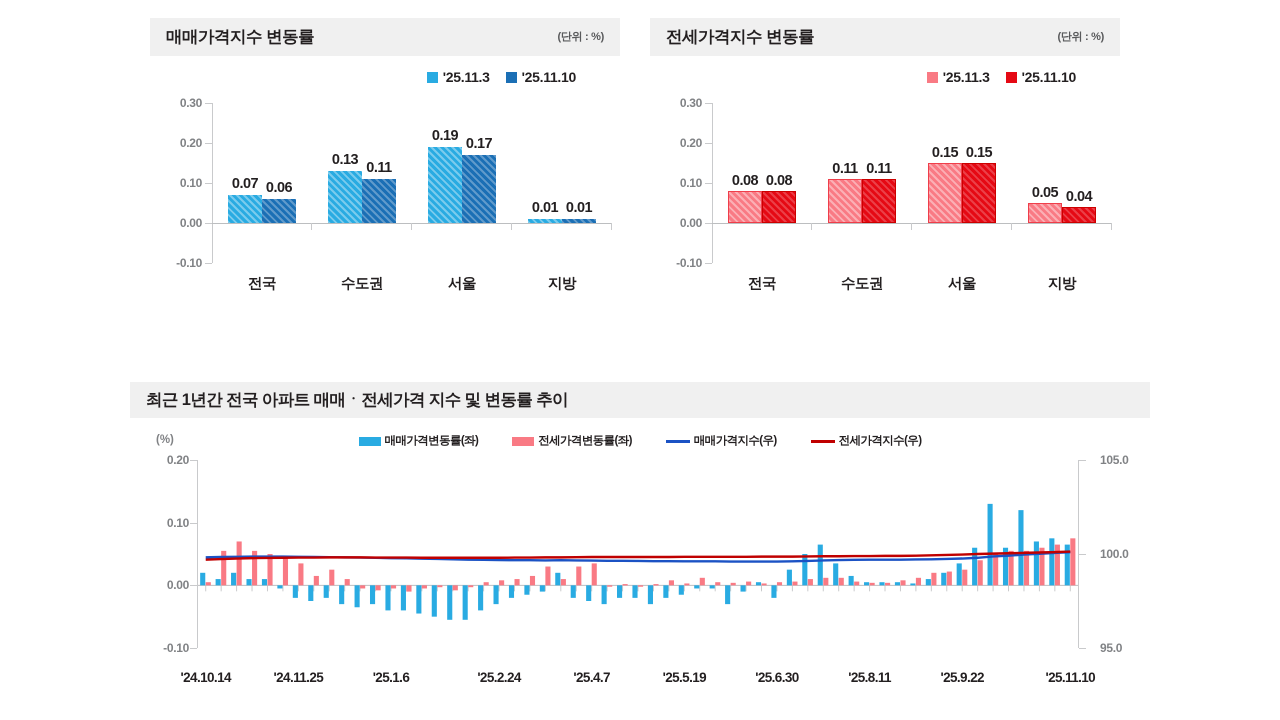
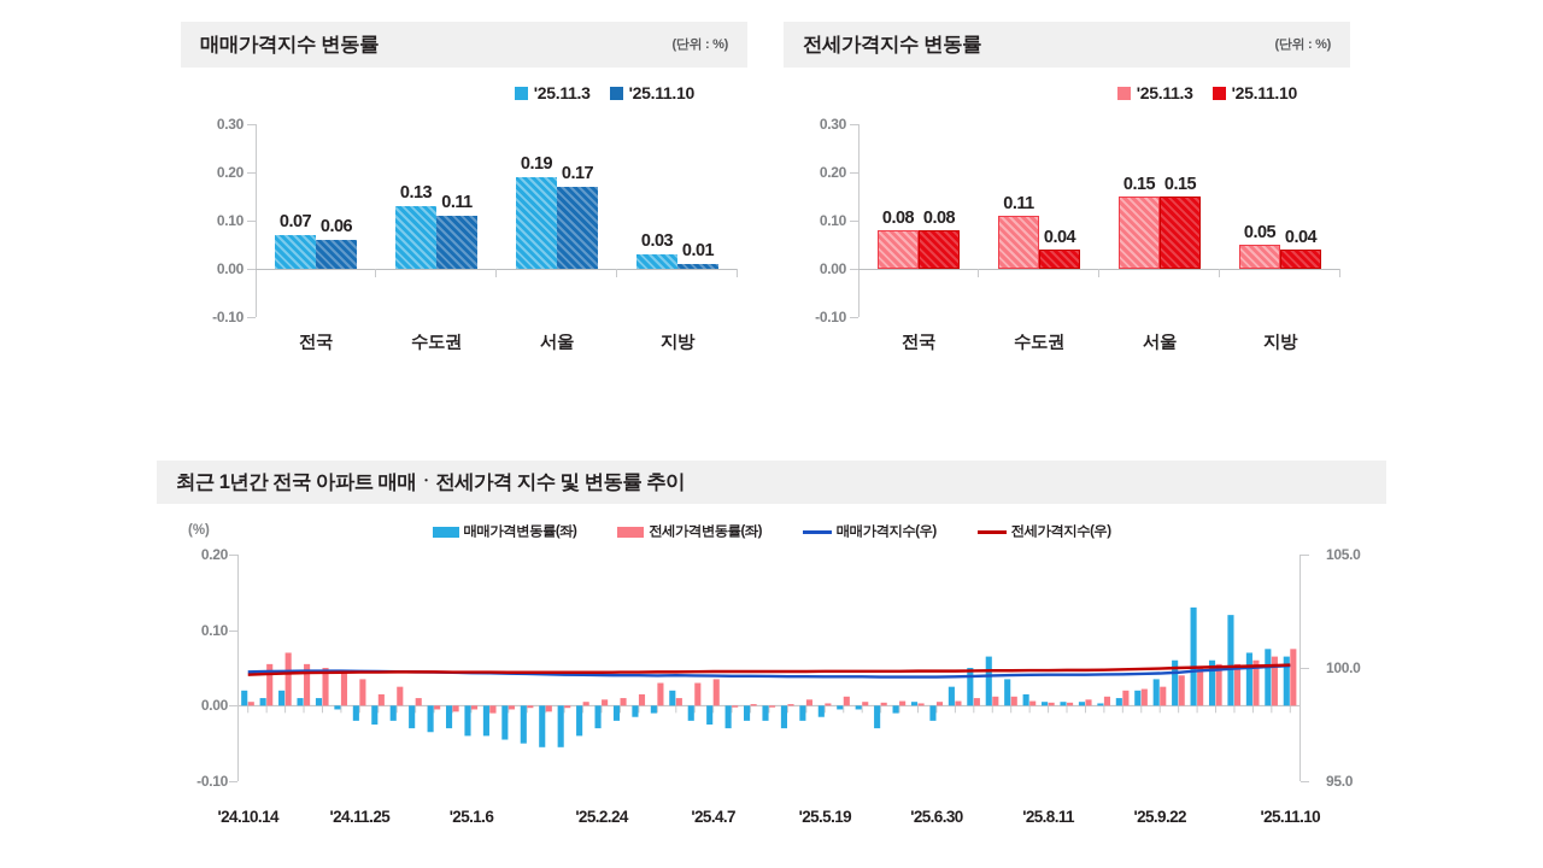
매매가격지수 변동률/'25.11.3/지방: 0.01 -> 0.03
전세가격지수 변동률/'25.11.10/수도권: 0.11 -> 0.04
